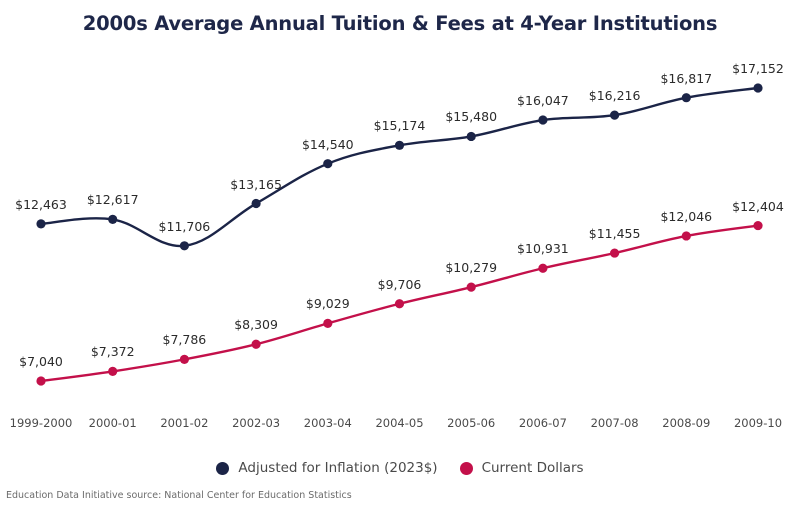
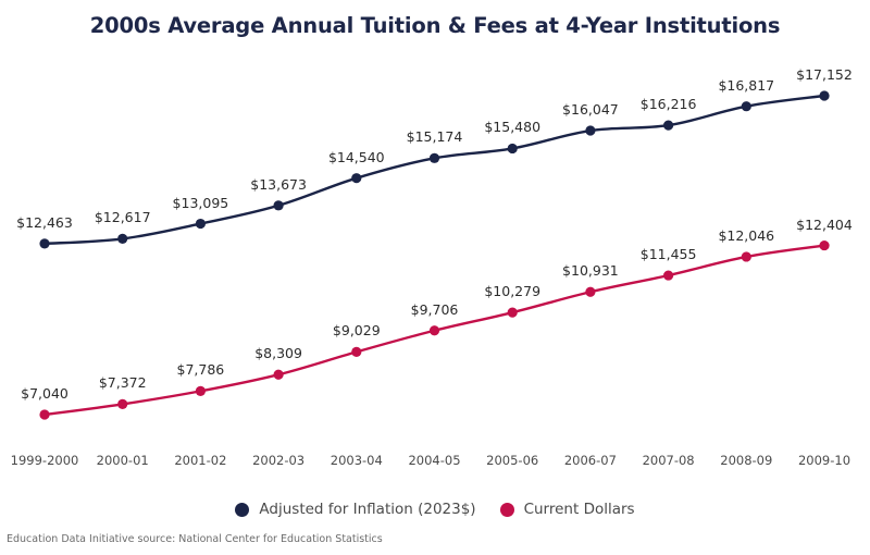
Adjusted for Inflation (2023$)/2001-02: $11,706 -> $13,095
Adjusted for Inflation (2023$)/2002-03: $13,165 -> $13,673
